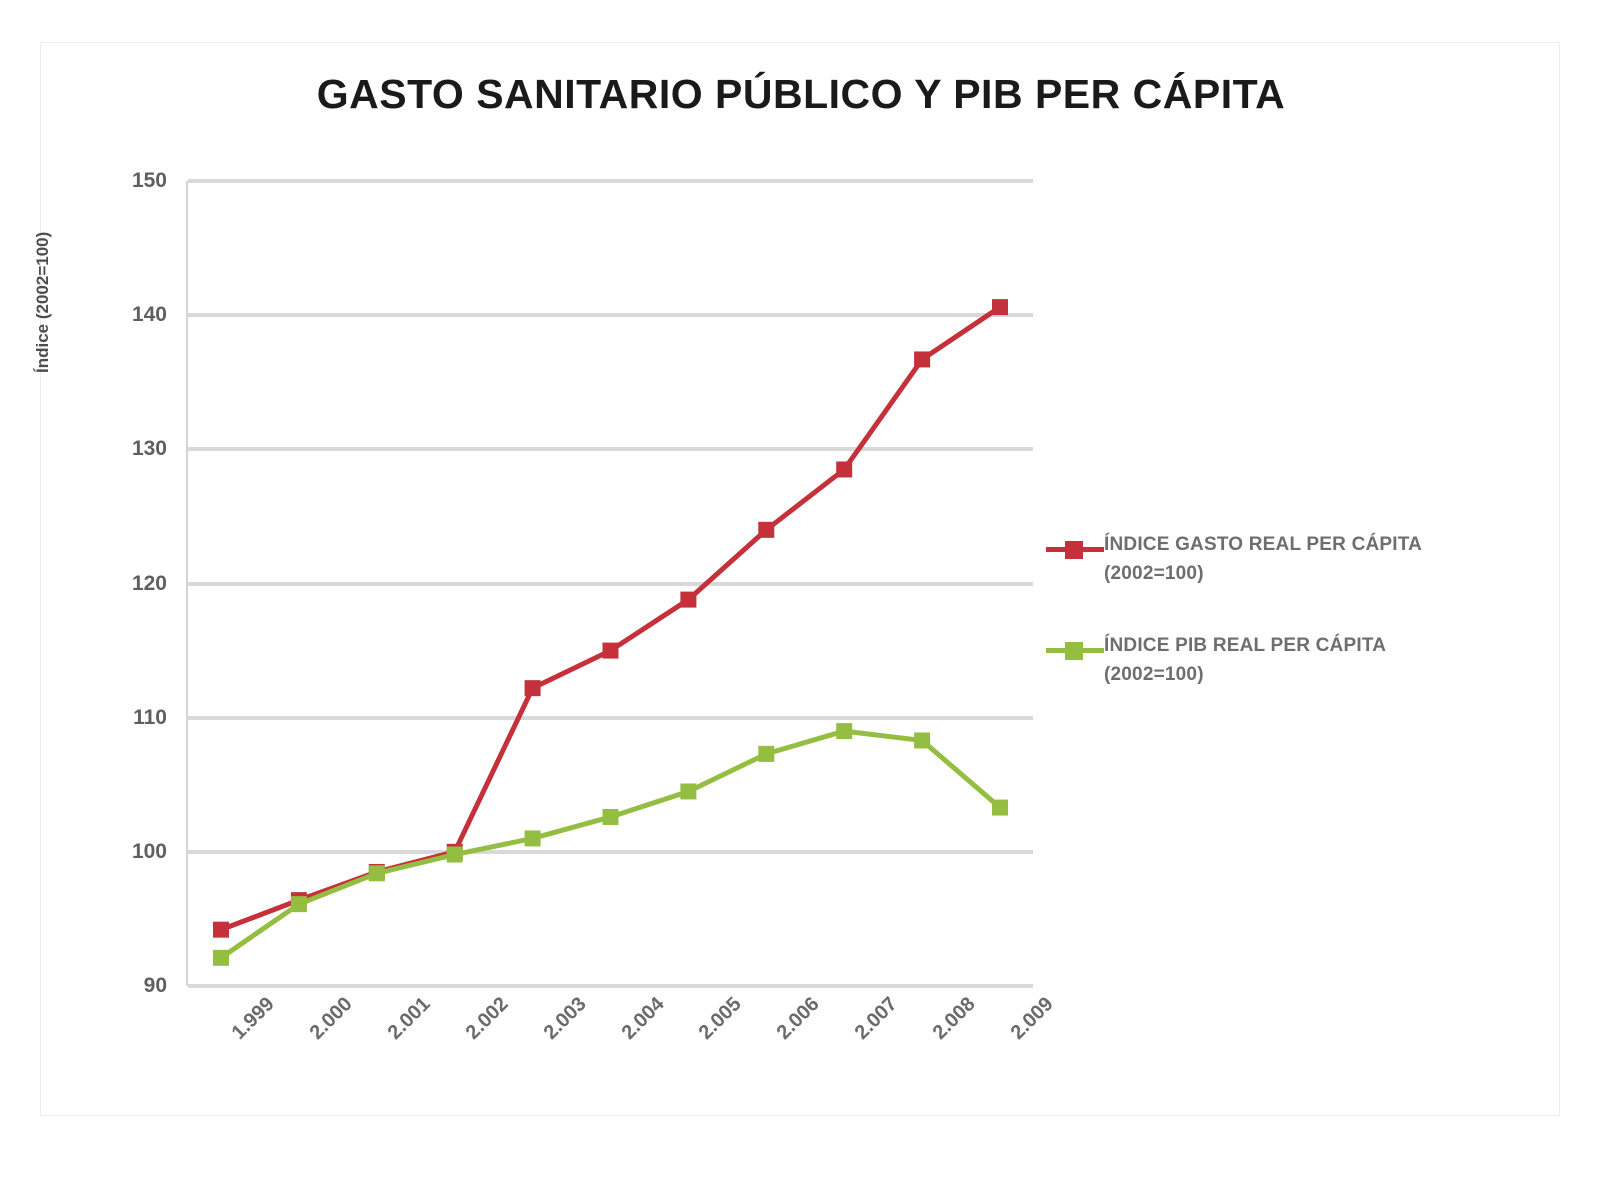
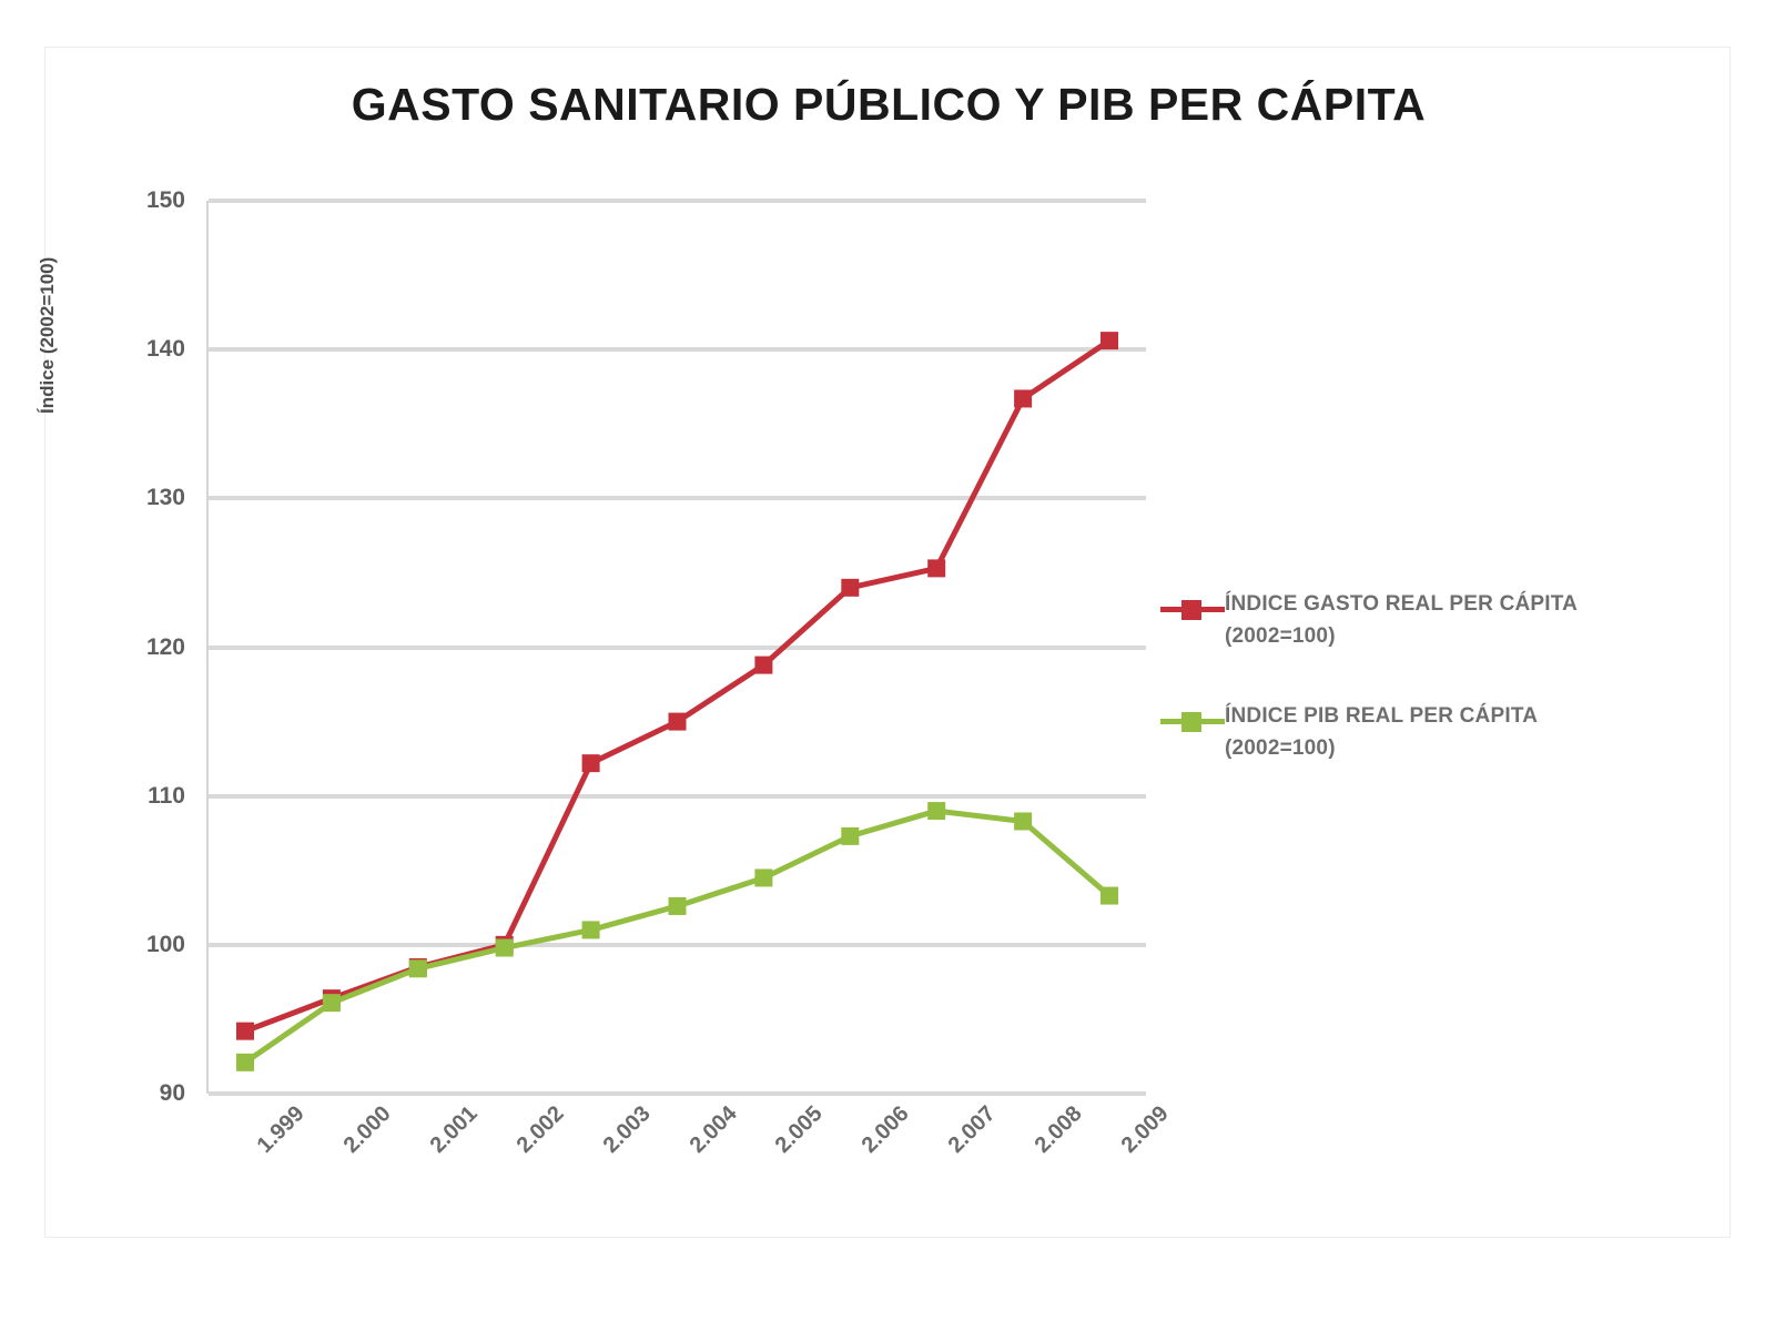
ÍNDICE GASTO REAL PER CÁPITA/2.007: 128.5 -> 125.3
